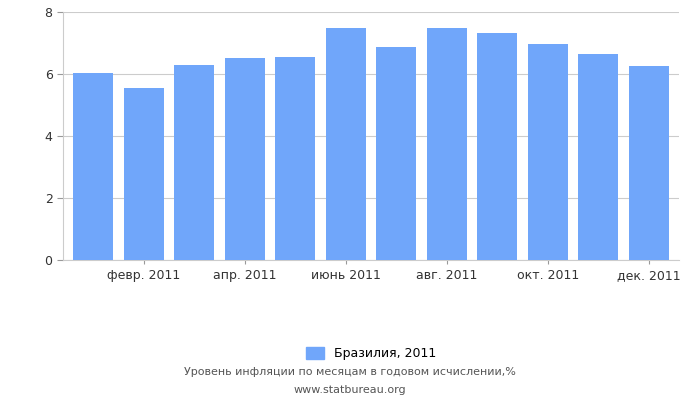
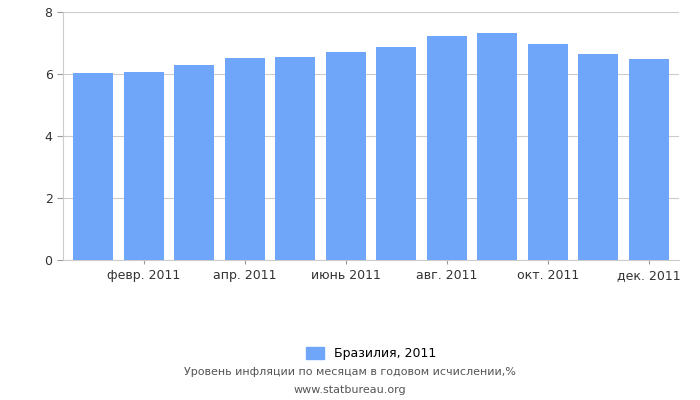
февр. 2011: 5.55 -> 6.06
июнь 2011: 7.50 -> 6.71
авг. 2011: 7.50 -> 7.23
дек. 2011: 6.25 -> 6.50
